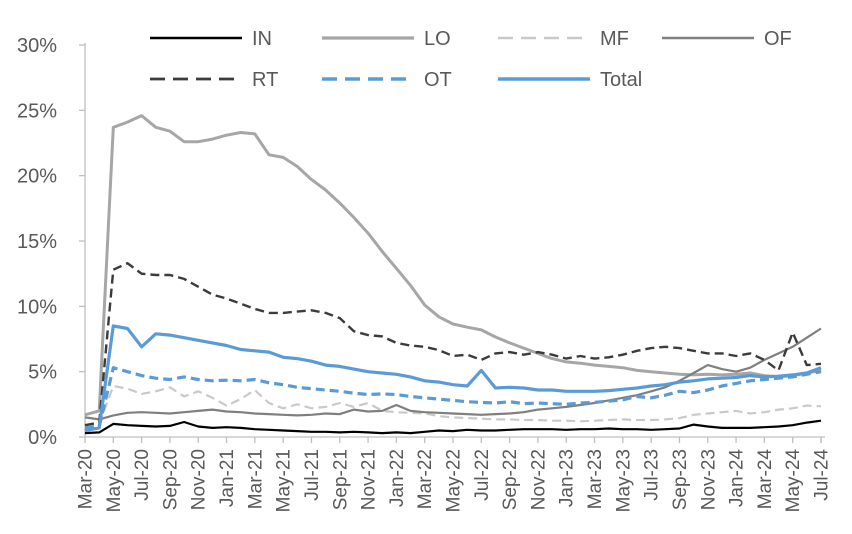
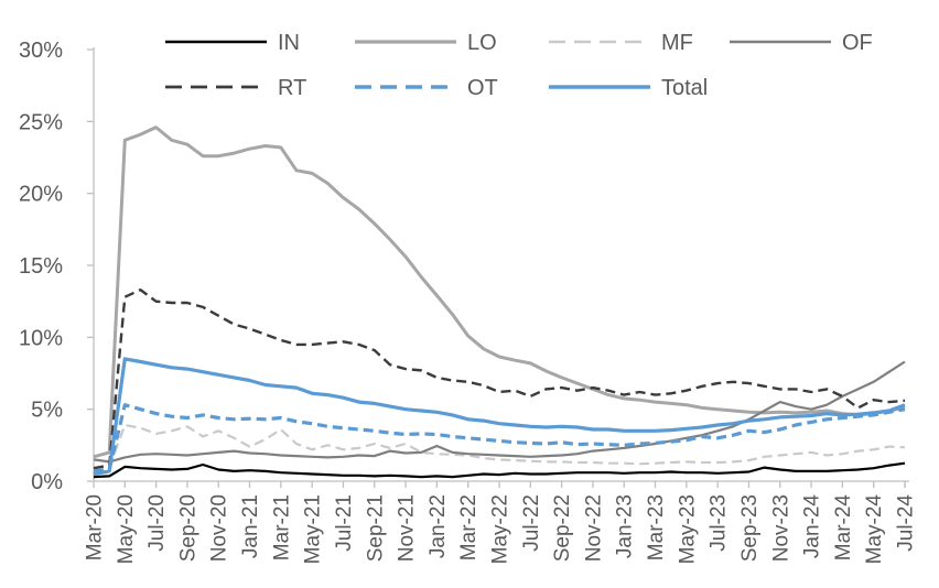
Total/Jul-20: 6.9% -> 8.1%
Total/Jul-22: 5.1% -> 3.8%
RT/May-24: 8.0% -> 5.7%
